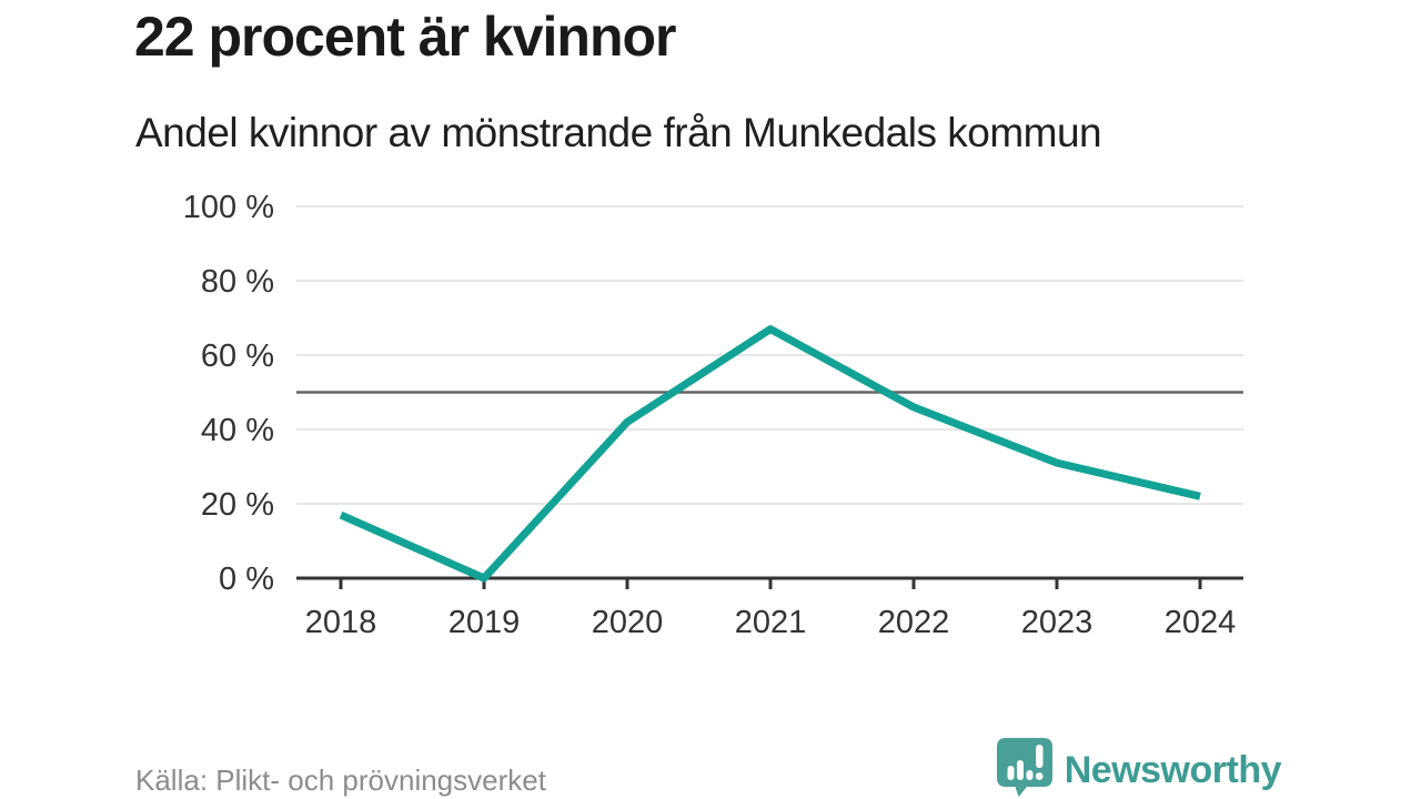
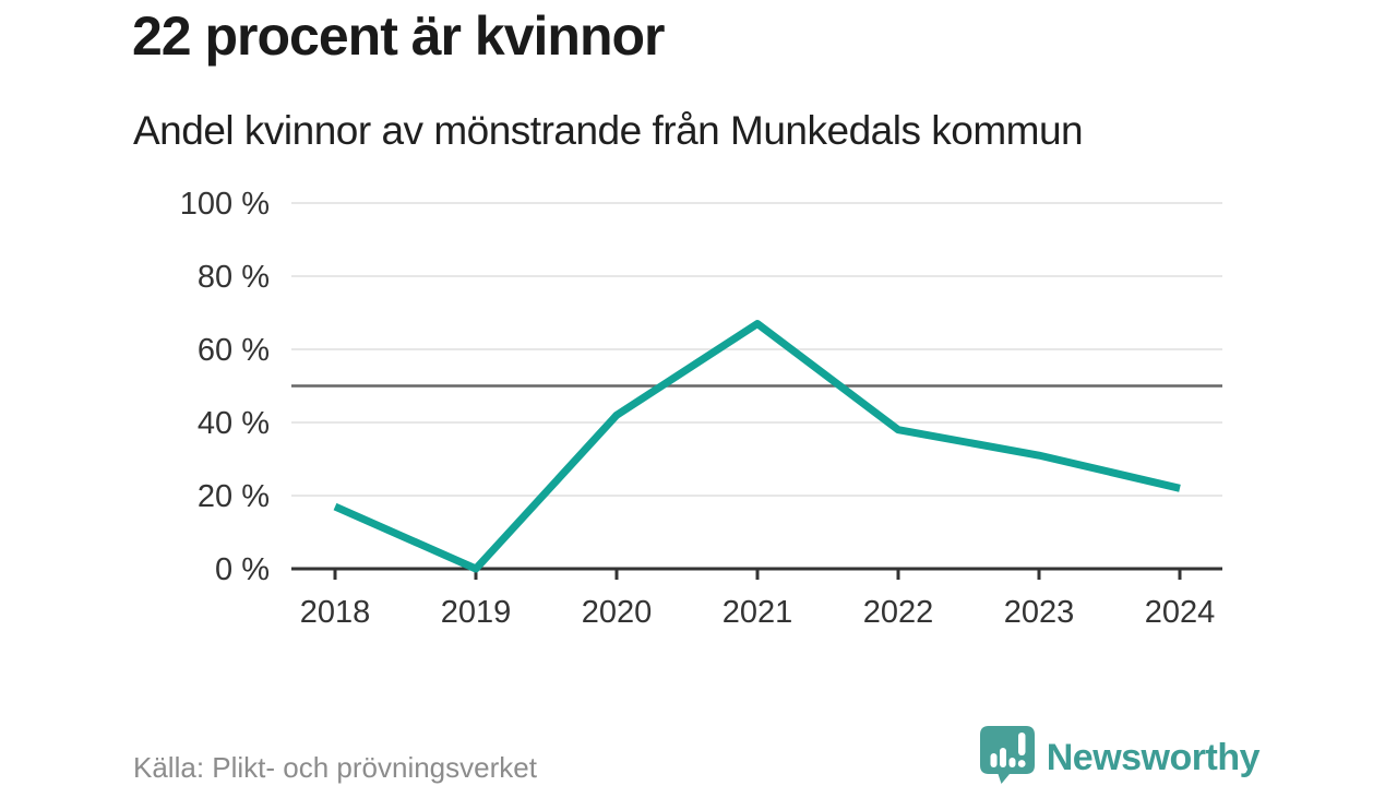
2022: 46% -> 38%
